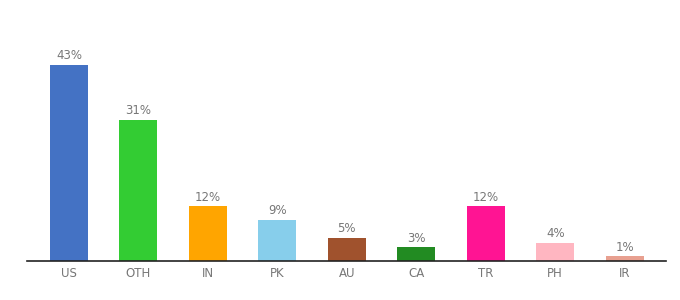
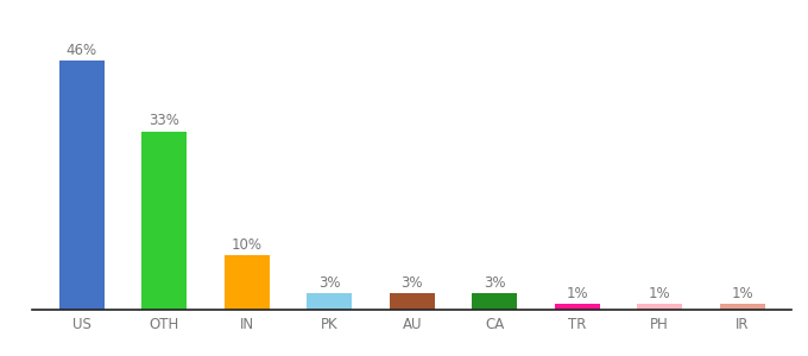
US: 43% -> 46%
OTH: 31% -> 33%
IN: 12% -> 10%
PK: 9% -> 3%
AU: 5% -> 3%
TR: 12% -> 1%
PH: 4% -> 1%
